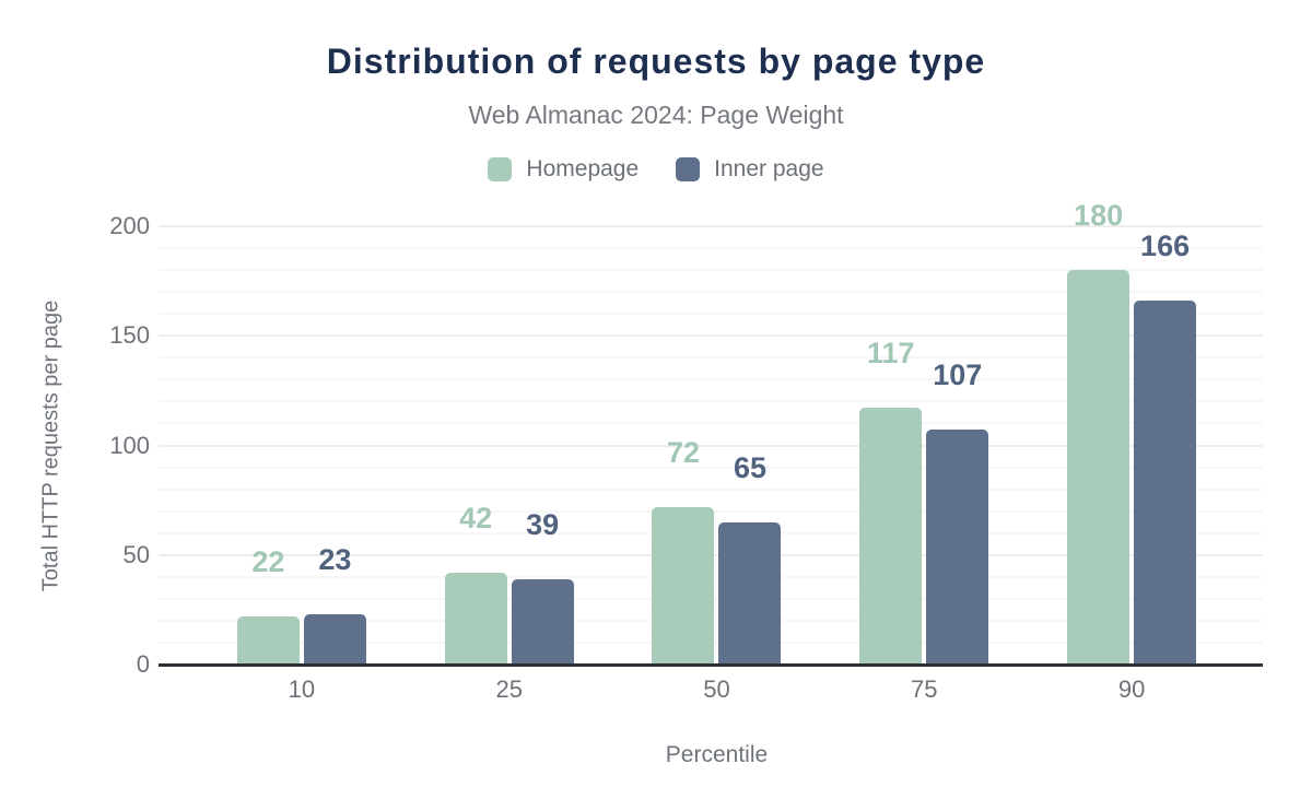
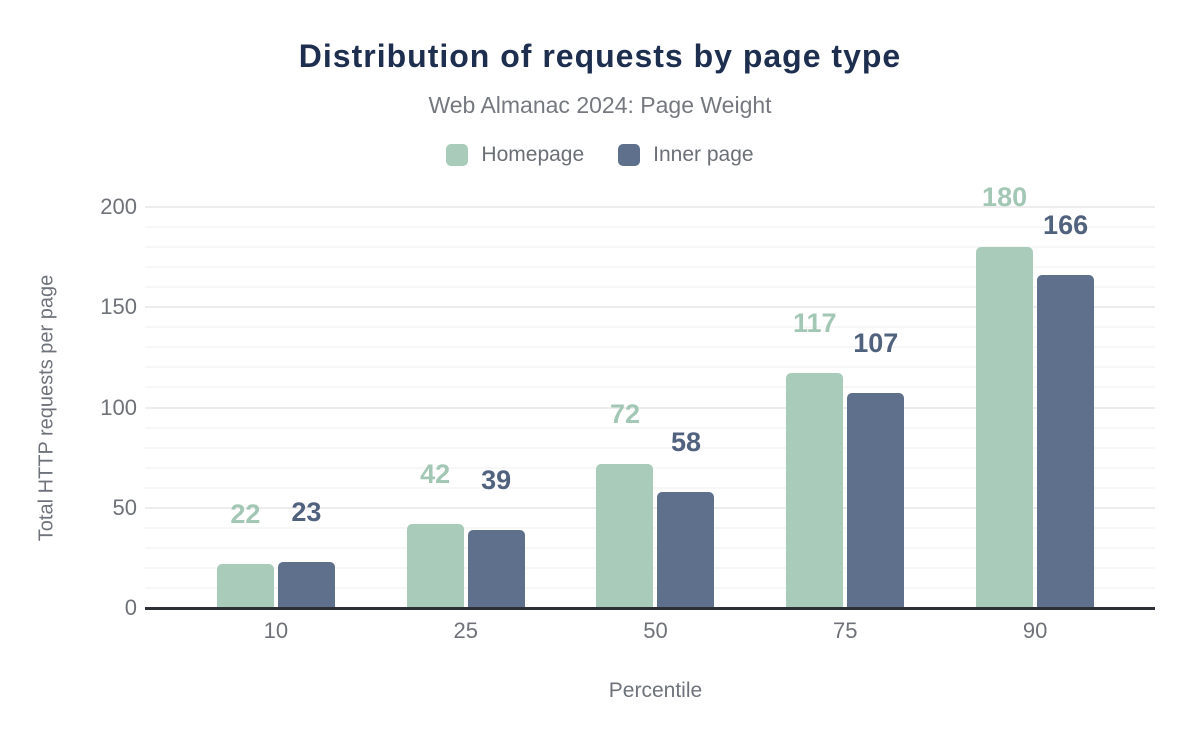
Inner page/50: 65 -> 58
